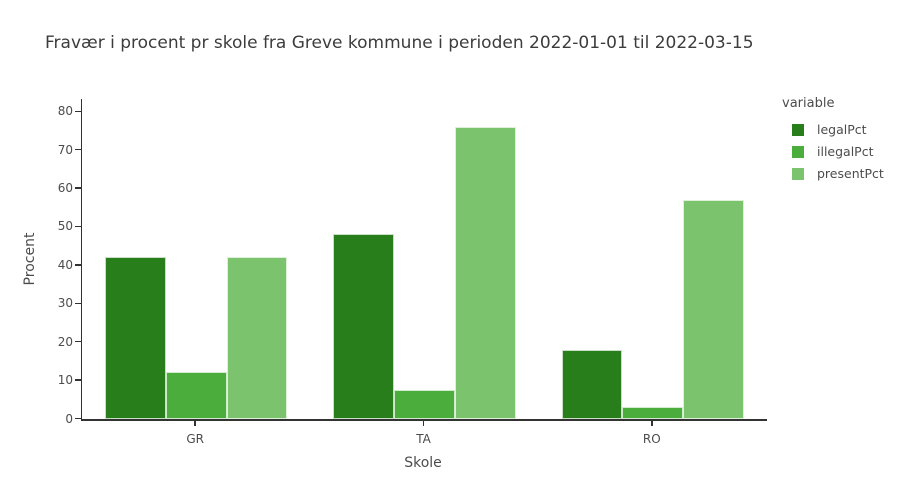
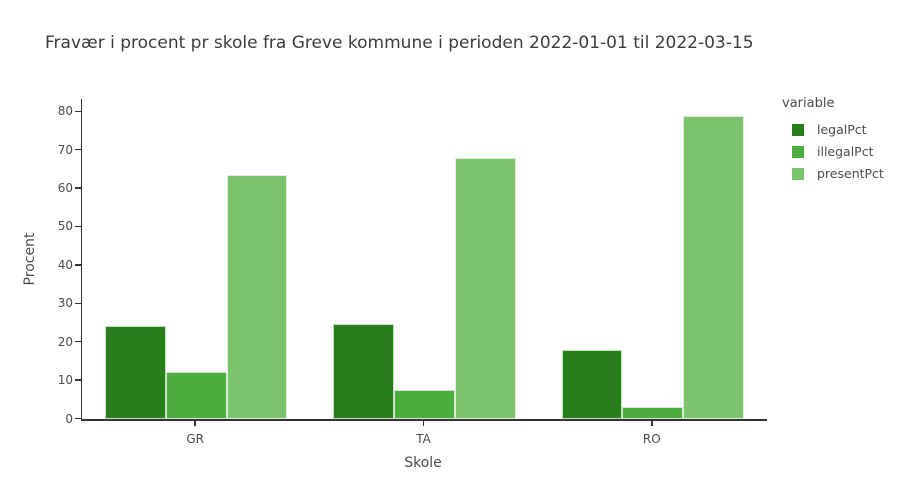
legalPct/GR: 42 -> 24
presentPct/GR: 42 -> 64
legalPct/TA: 48 -> 24
presentPct/TA: 76 -> 68
presentPct/RO: 57 -> 79
